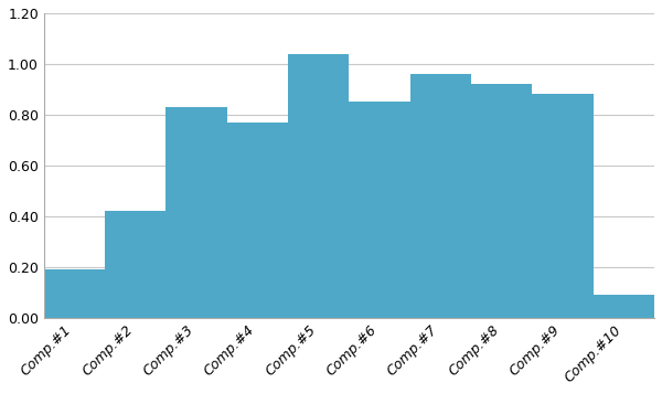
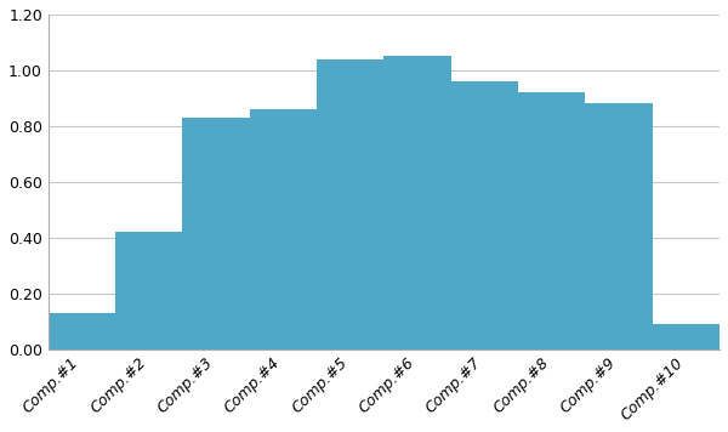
Comp.#1: 0.19 -> 0.13
Comp.#4: 0.77 -> 0.86
Comp.#6: 0.85 -> 1.05
